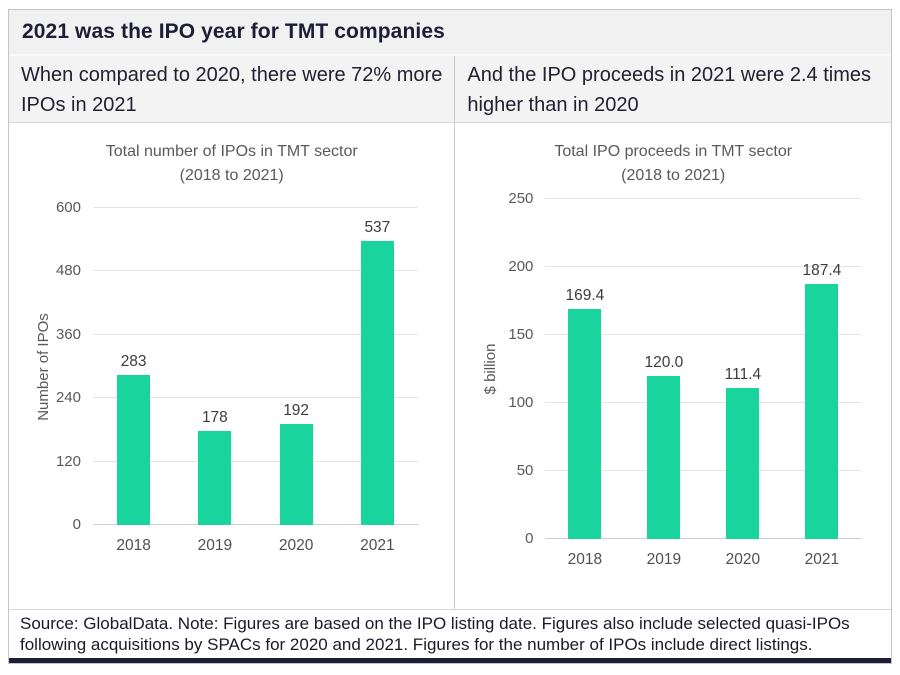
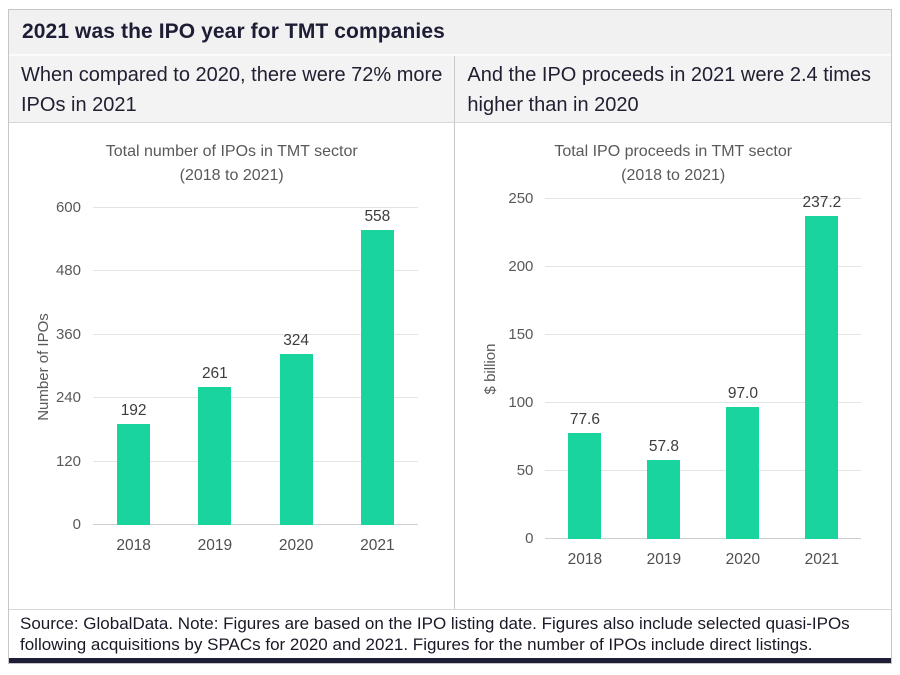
Total number of IPOs in TMT sector/2018: 283 -> 192
Total number of IPOs in TMT sector/2019: 178 -> 261
Total number of IPOs in TMT sector/2020: 192 -> 324
Total number of IPOs in TMT sector/2021: 537 -> 558
Total IPO proceeds in TMT sector/2018: 169.4 -> 77.6
Total IPO proceeds in TMT sector/2019: 120.0 -> 57.8
Total IPO proceeds in TMT sector/2020: 111.4 -> 97.0
Total IPO proceeds in TMT sector/2021: 187.4 -> 237.2
